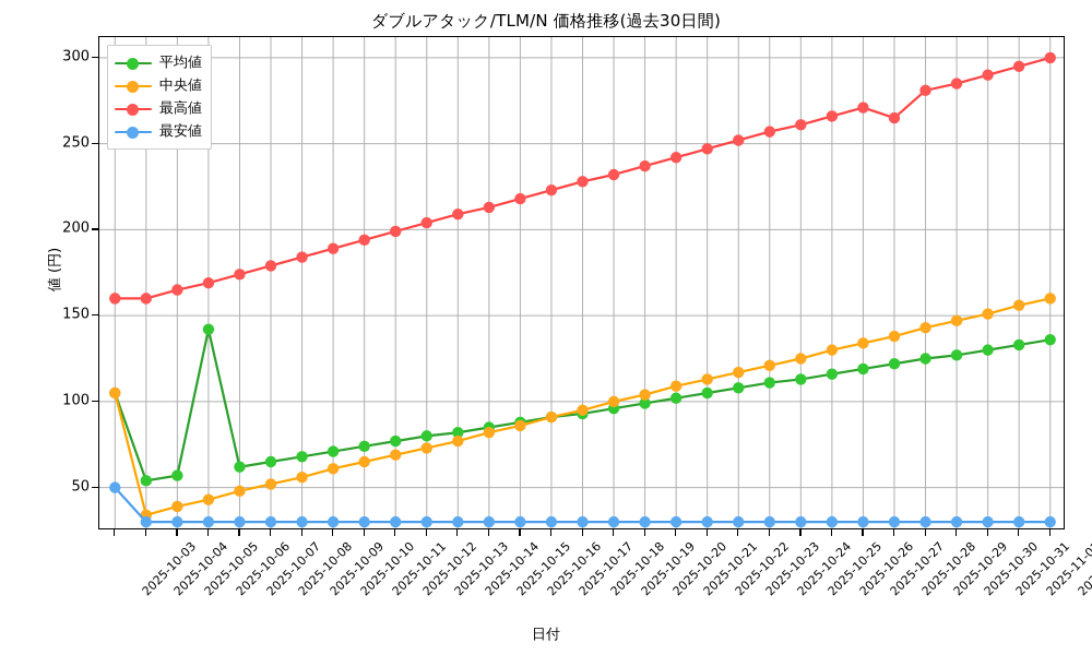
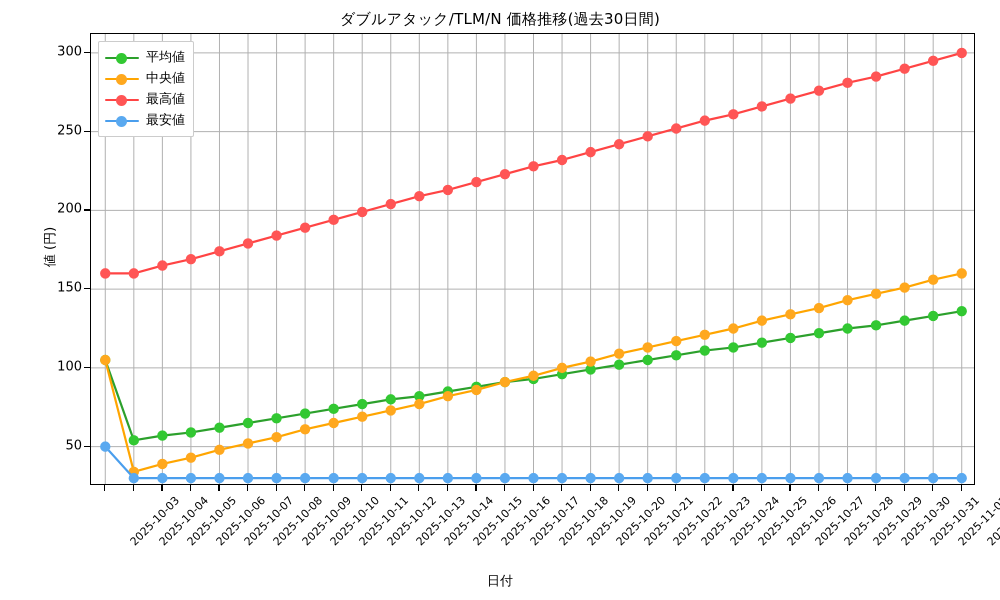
平均値/2025-10-06: 142 -> 59
最高値/2025-10-28: 265 -> 276
